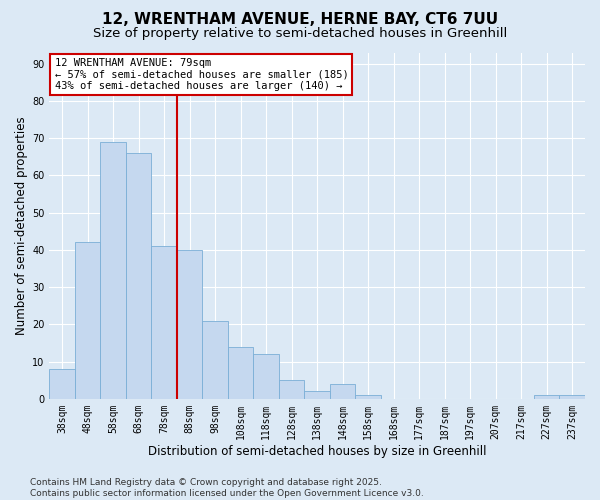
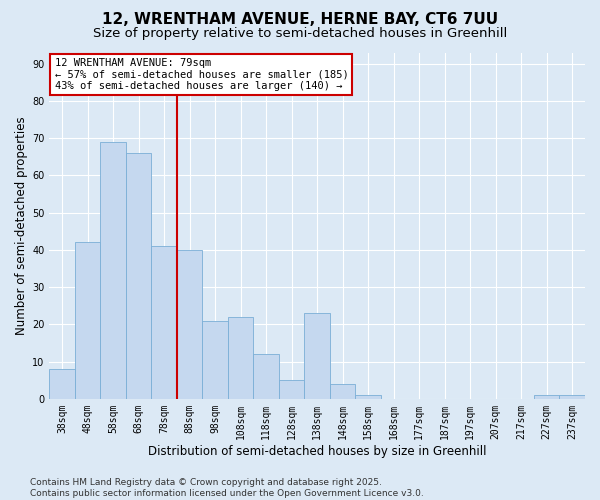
108sqm: 14 -> 22
138sqm: 2 -> 23
